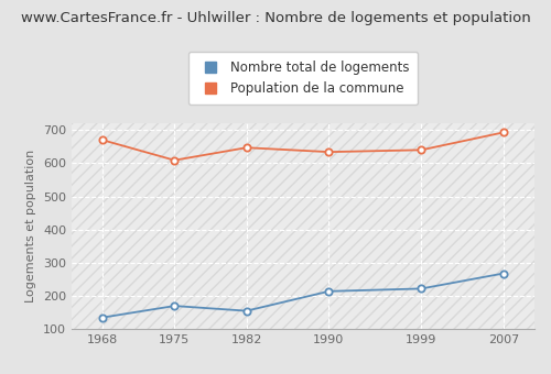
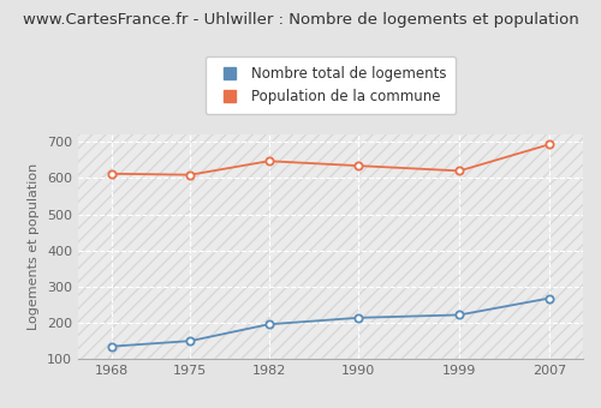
Population de la commune/1968: 670 -> 612
Nombre total de logements/1975: 170 -> 150
Nombre total de logements/1982: 155 -> 196
Population de la commune/1999: 640 -> 620
